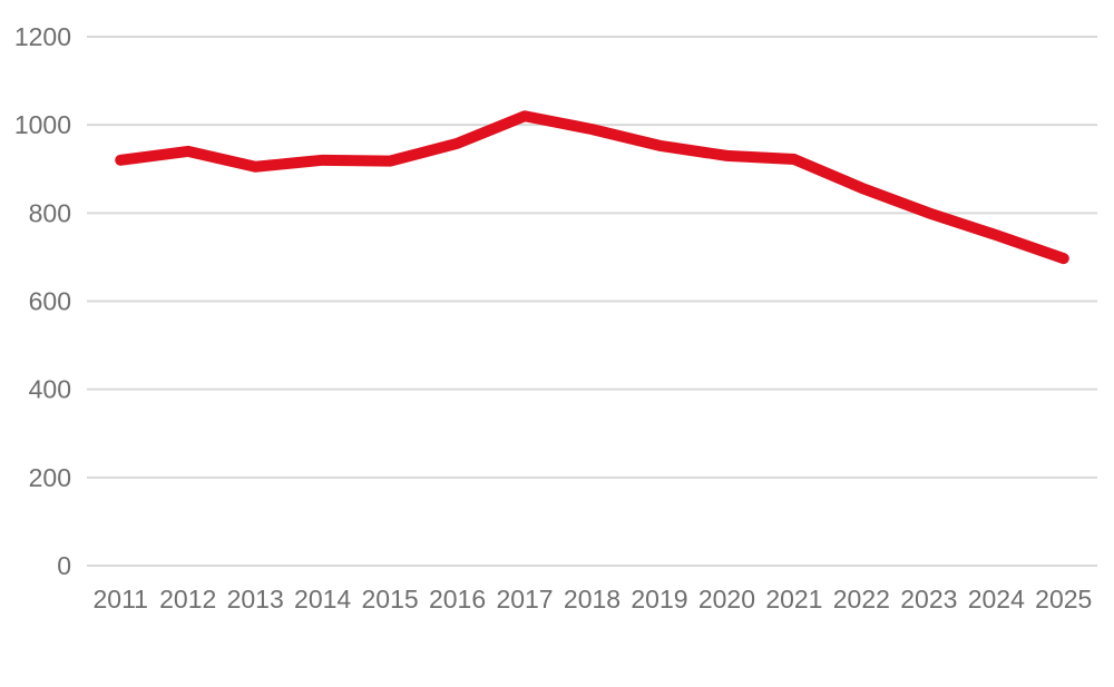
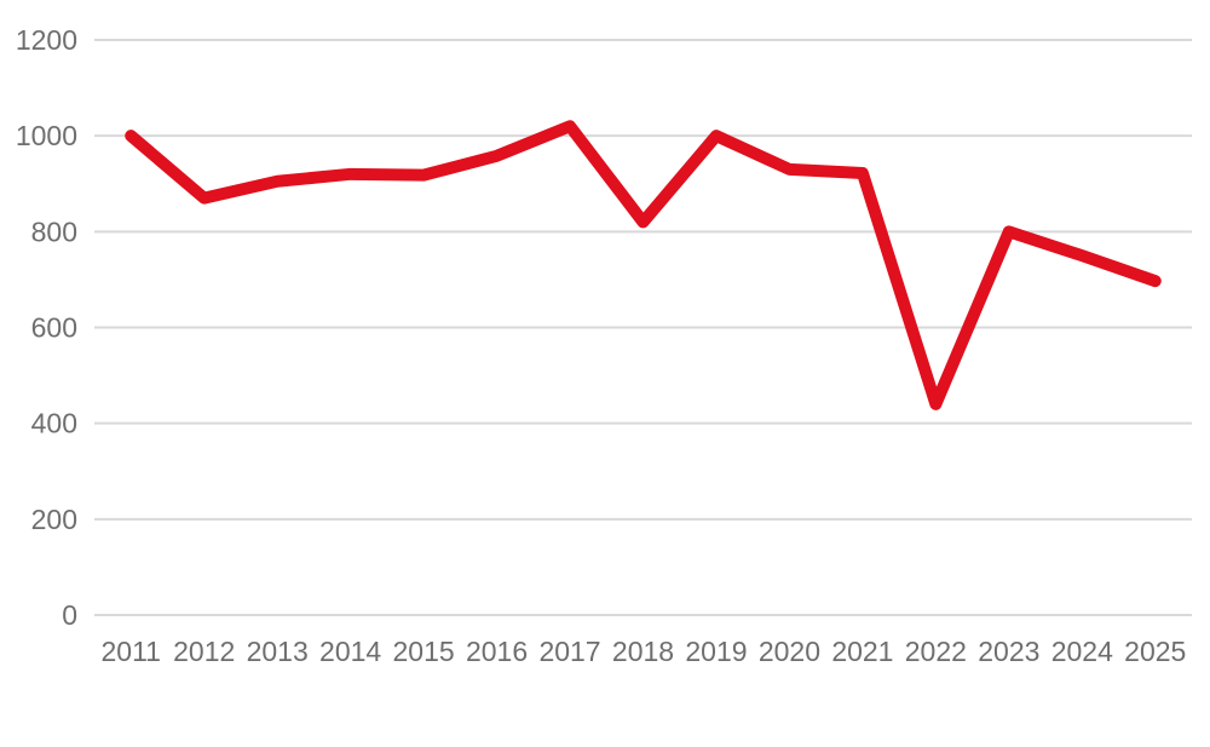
2011: 920 -> 1000
2012: 940 -> 870
2018: 990 -> 820
2019: 950 -> 1000
2022: 860 -> 440
